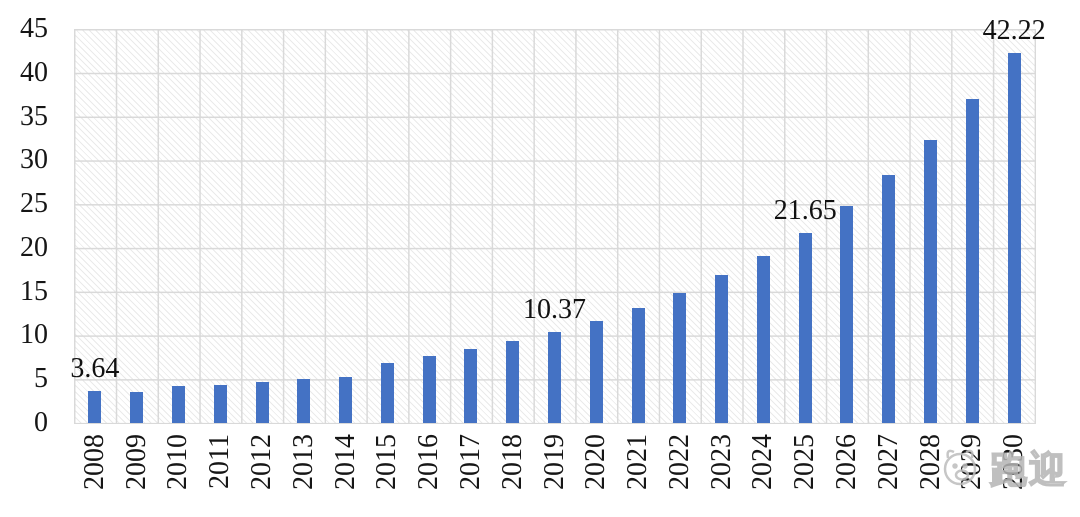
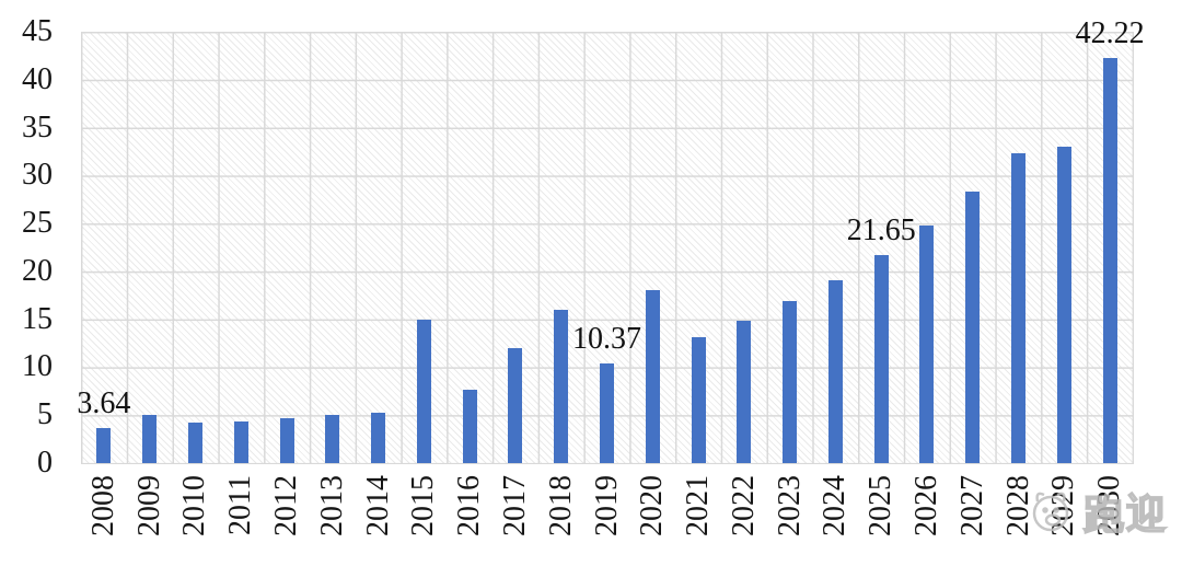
2009: 4 -> 5
2015: 7 -> 15
2017: 8 -> 12
2018: 9 -> 16
2020: 12 -> 18
2029: 37 -> 33
